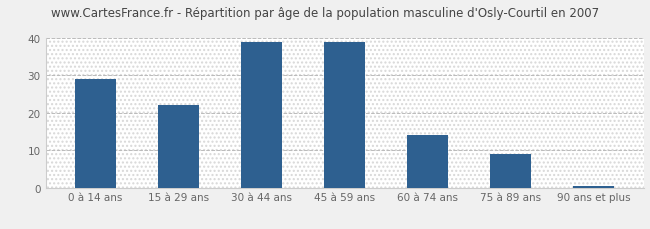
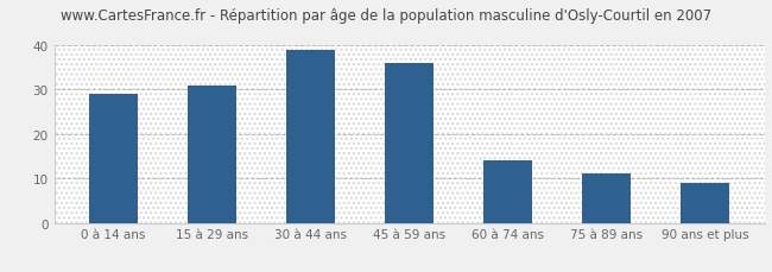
15 à 29 ans: 22.0 -> 31.0
45 à 59 ans: 39.0 -> 36.0
75 à 89 ans: 9.0 -> 11.0
90 ans et plus: 0.5 -> 9.0
